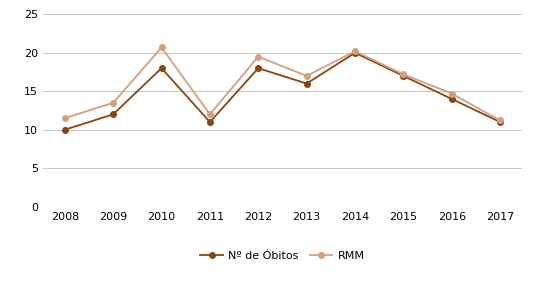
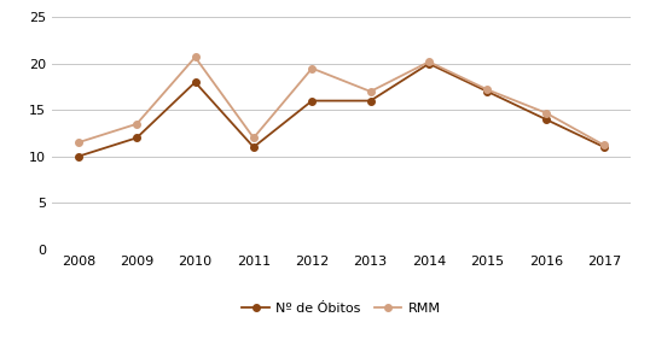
Nº de Óbitos/2012: 18 -> 16
